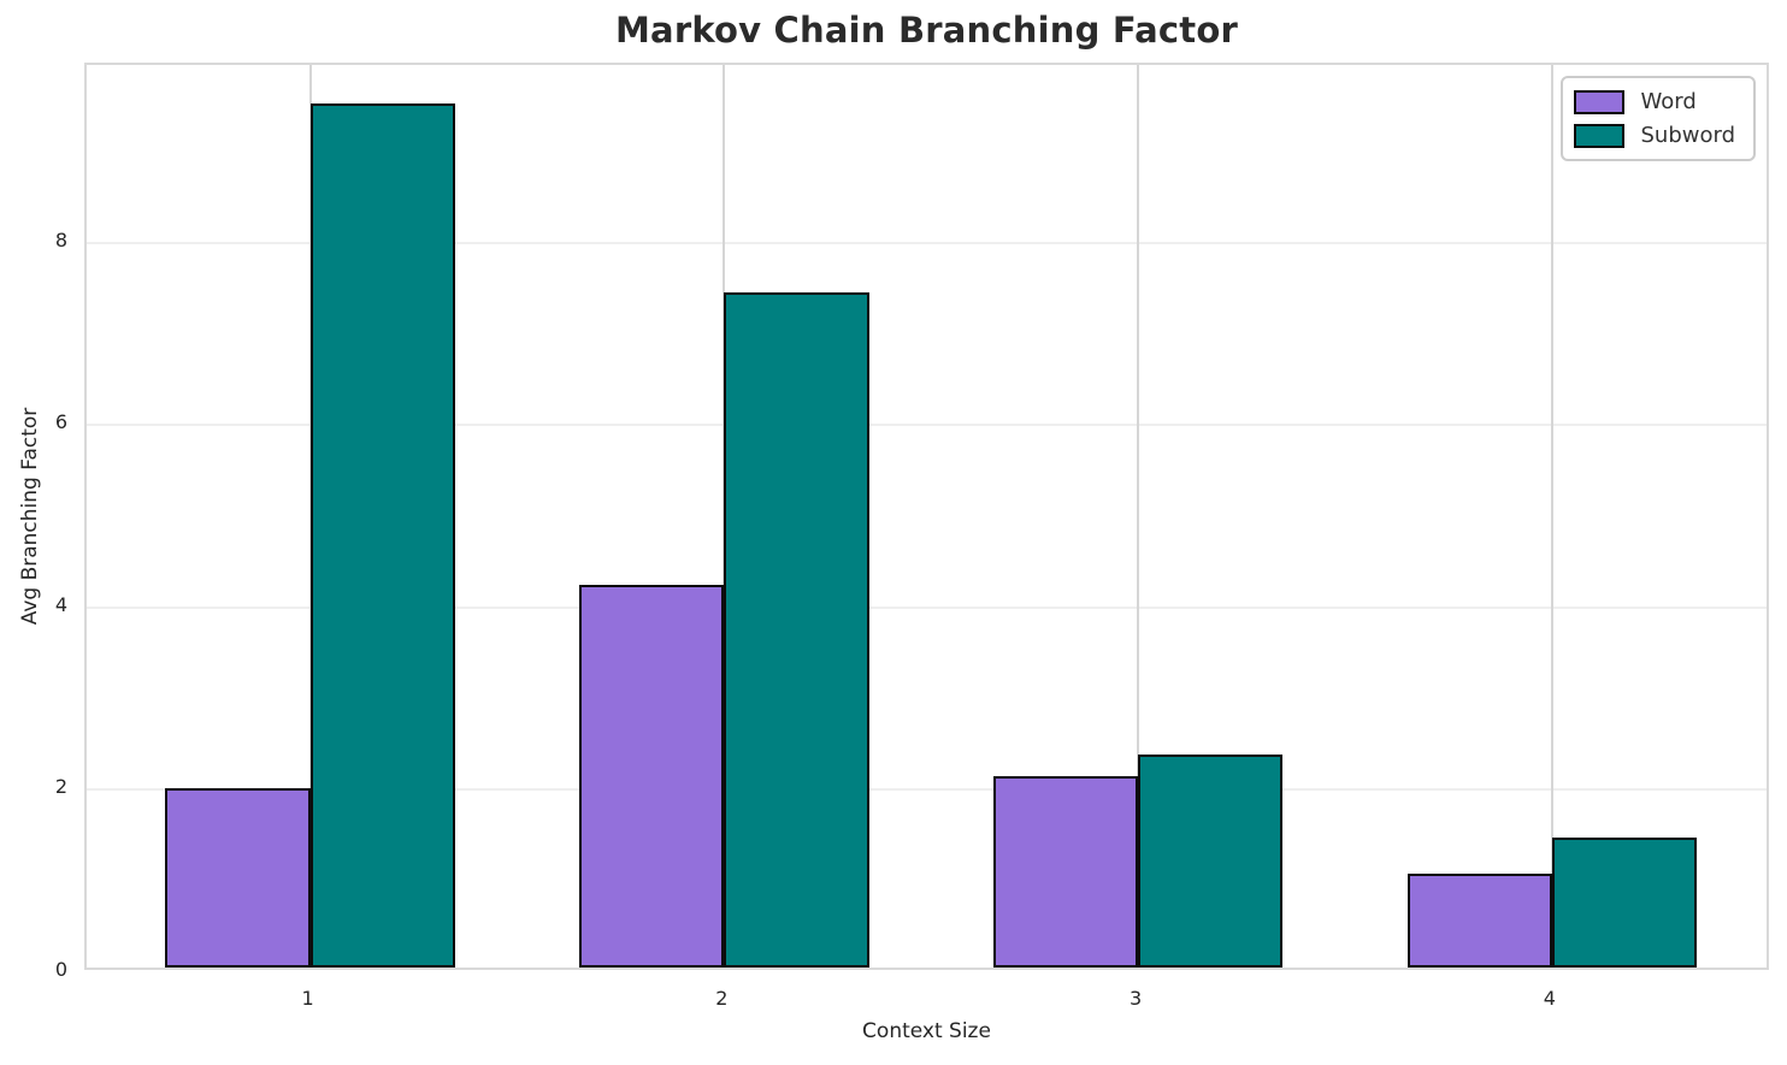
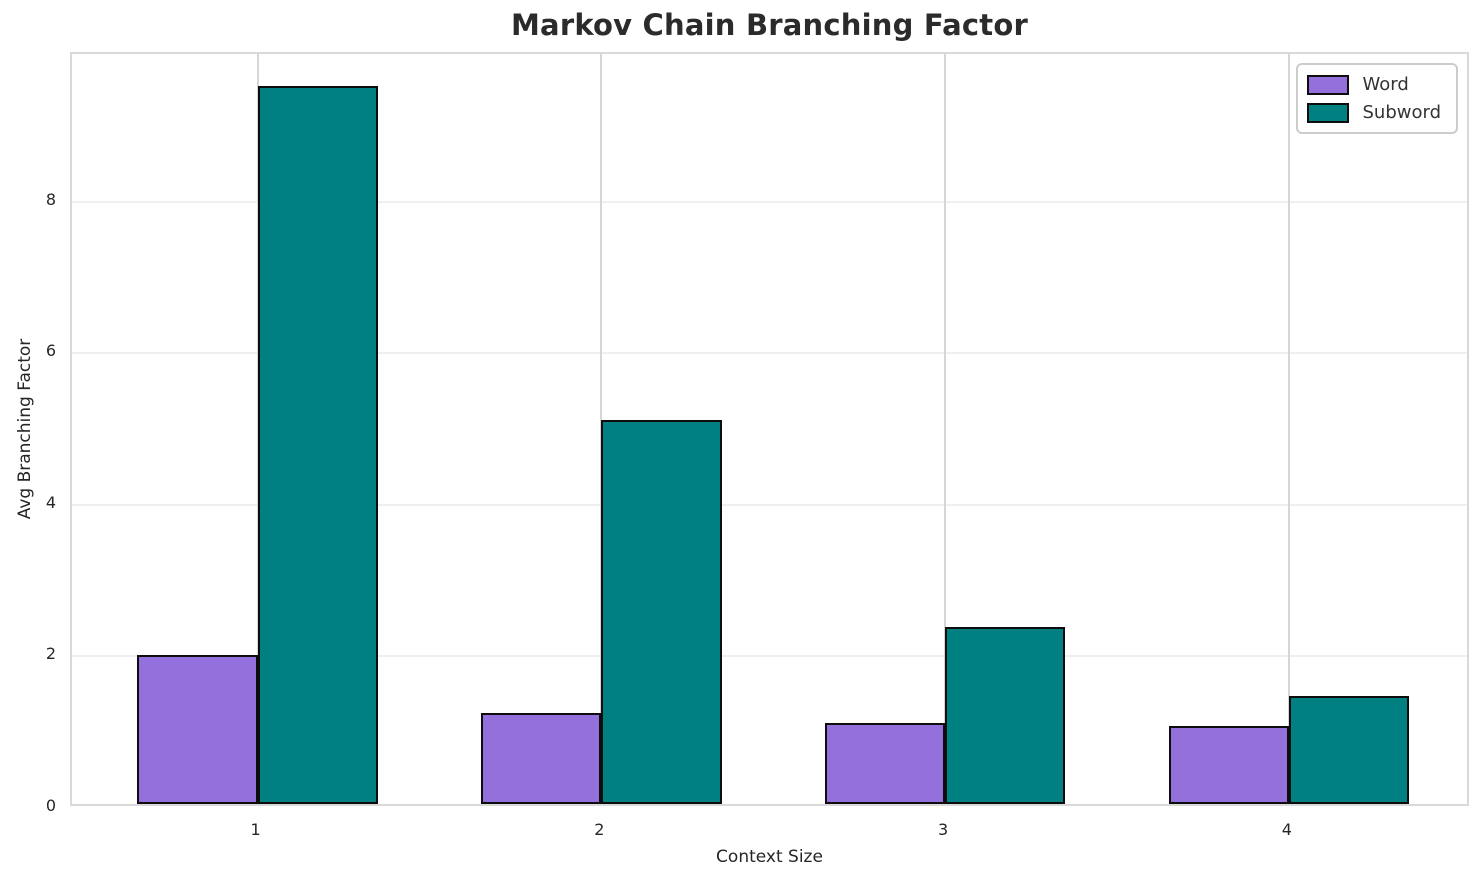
Word/2: 4.2 -> 1.2
Subword/2: 7.4 -> 5.1
Word/3: 2.1 -> 1.1
